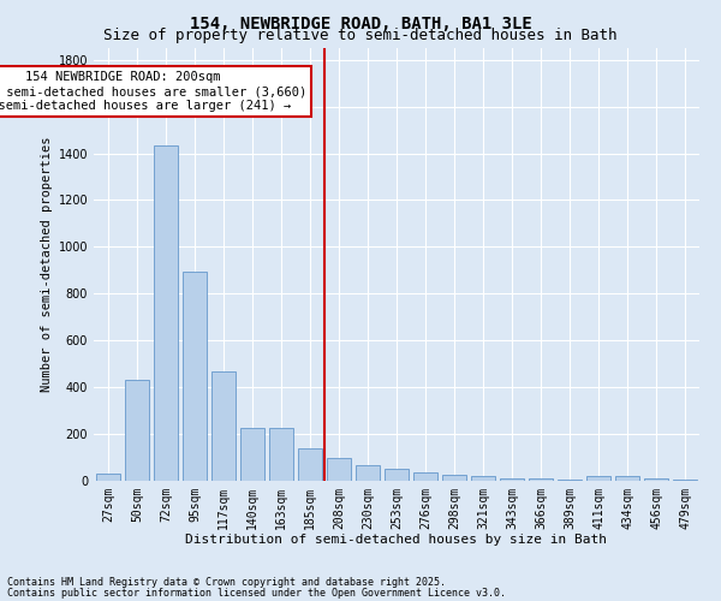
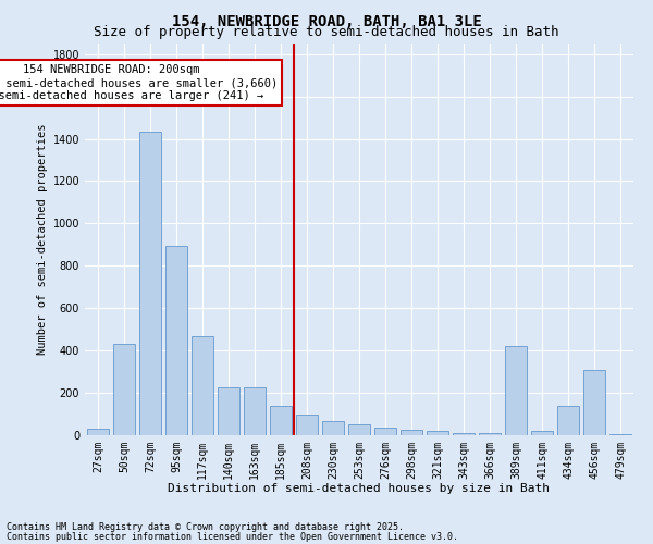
389sqm: 0 -> 420
434sqm: 20 -> 140
456sqm: 10 -> 310
